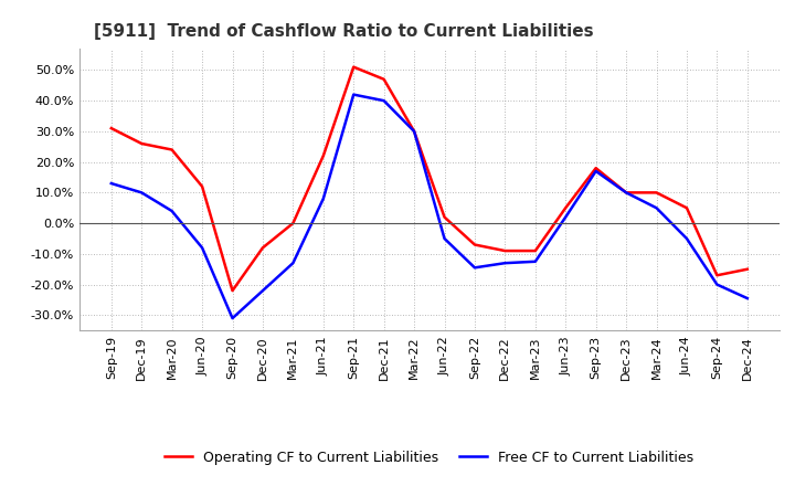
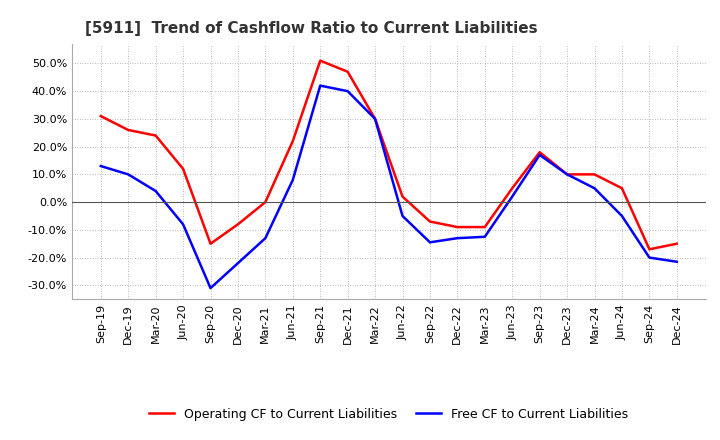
Operating CF to Current Liabilities/Sep-20: -22% -> -15%
Free CF to Current Liabilities/Dec-24: -24.5% -> -21.5%
